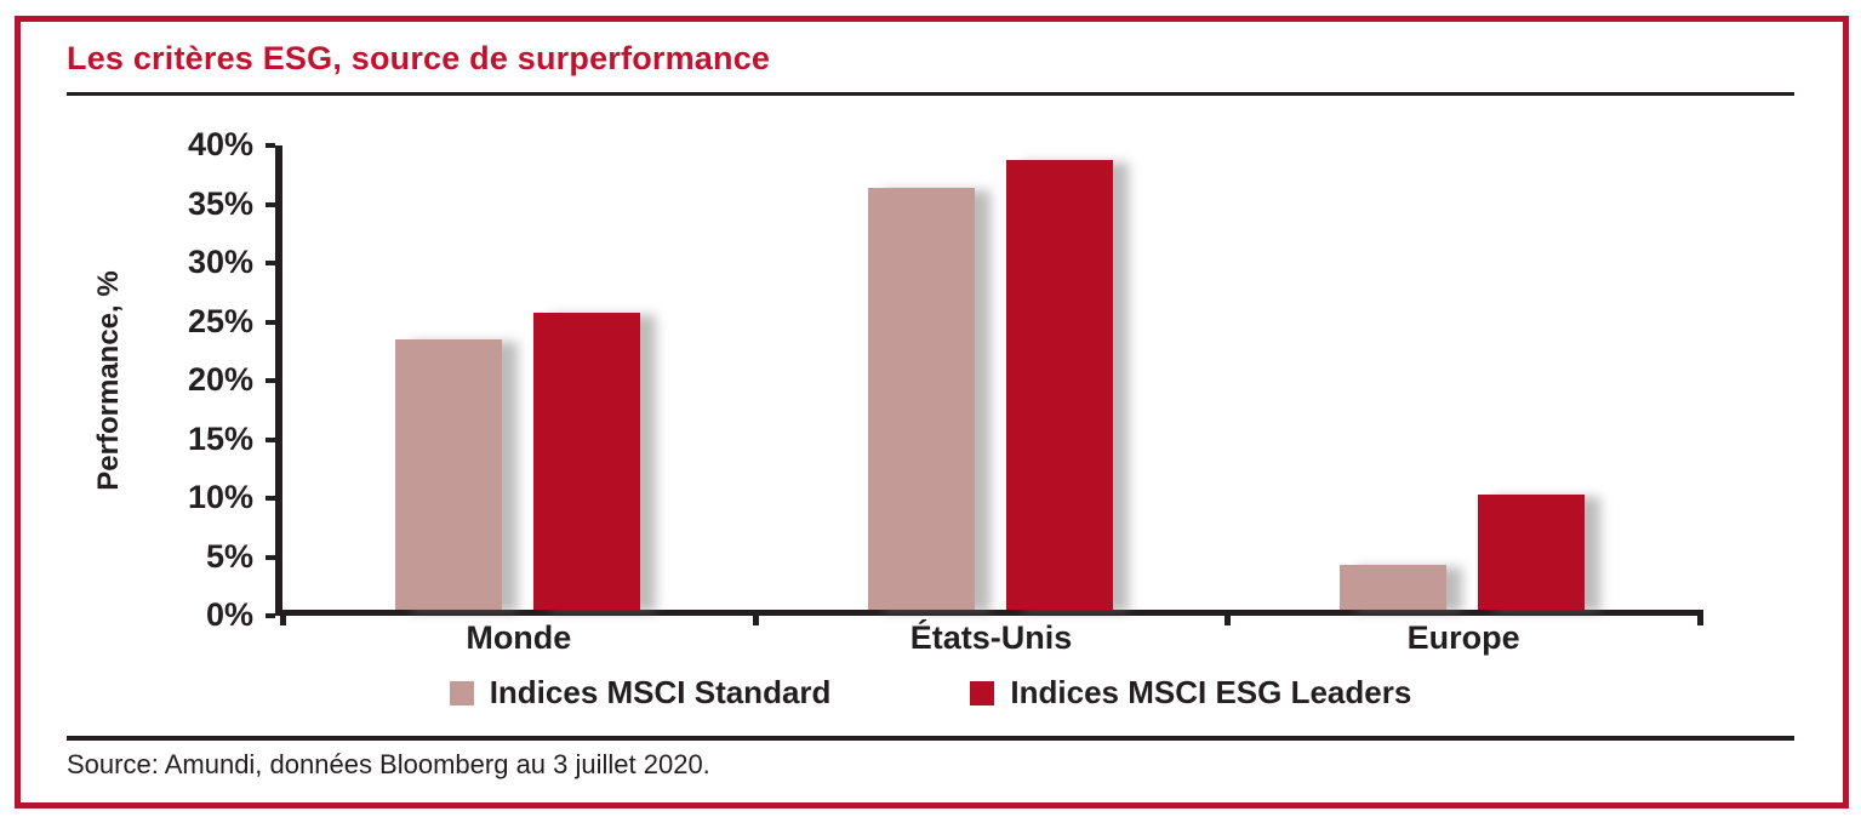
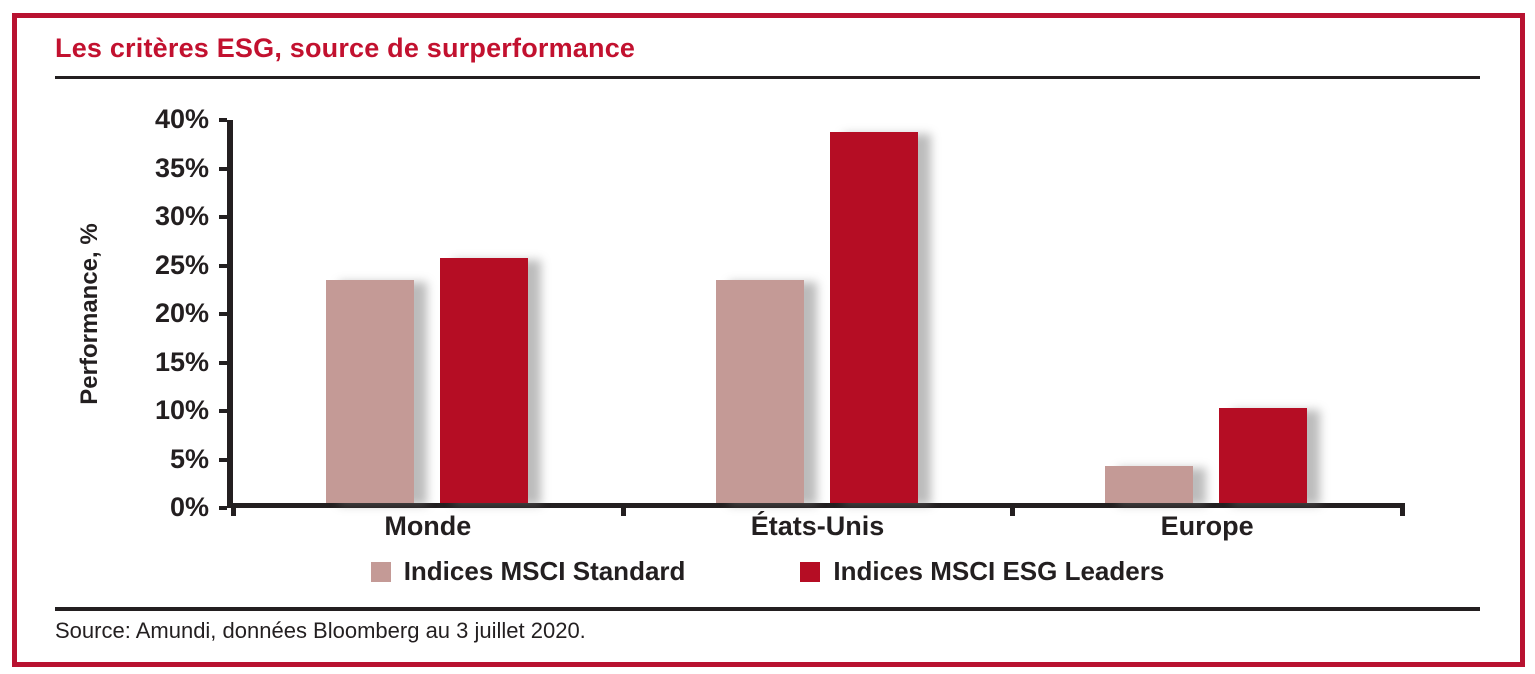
Indices MSCI Standard/États-Unis: 36% -> 23%
